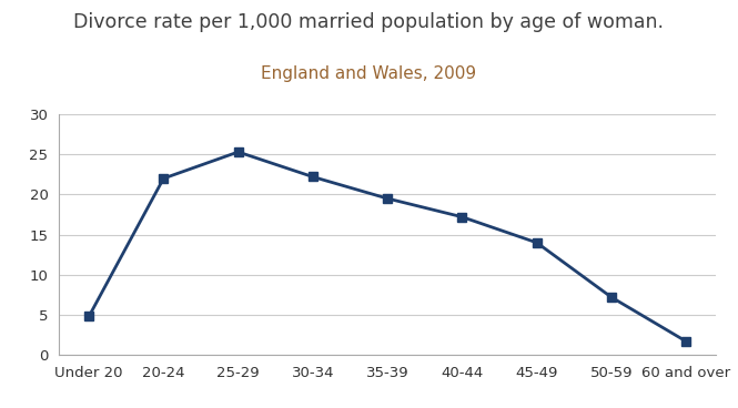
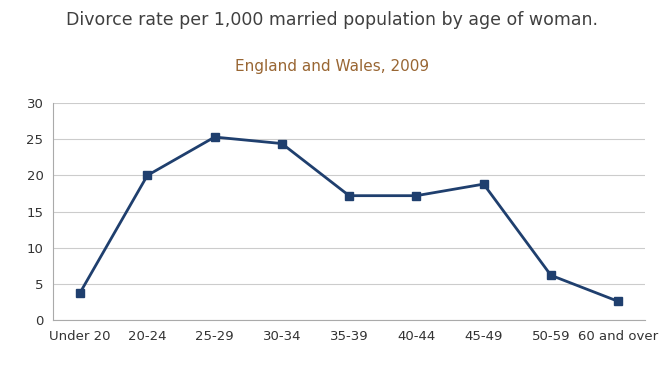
Under 20: 4.8 -> 3.8
20-24: 22.0 -> 20.0
30-34: 22.2 -> 24.4
35-39: 19.5 -> 17.2
45-49: 14.0 -> 18.8
50-59: 7.2 -> 6.2
60 and over: 1.7 -> 2.6
